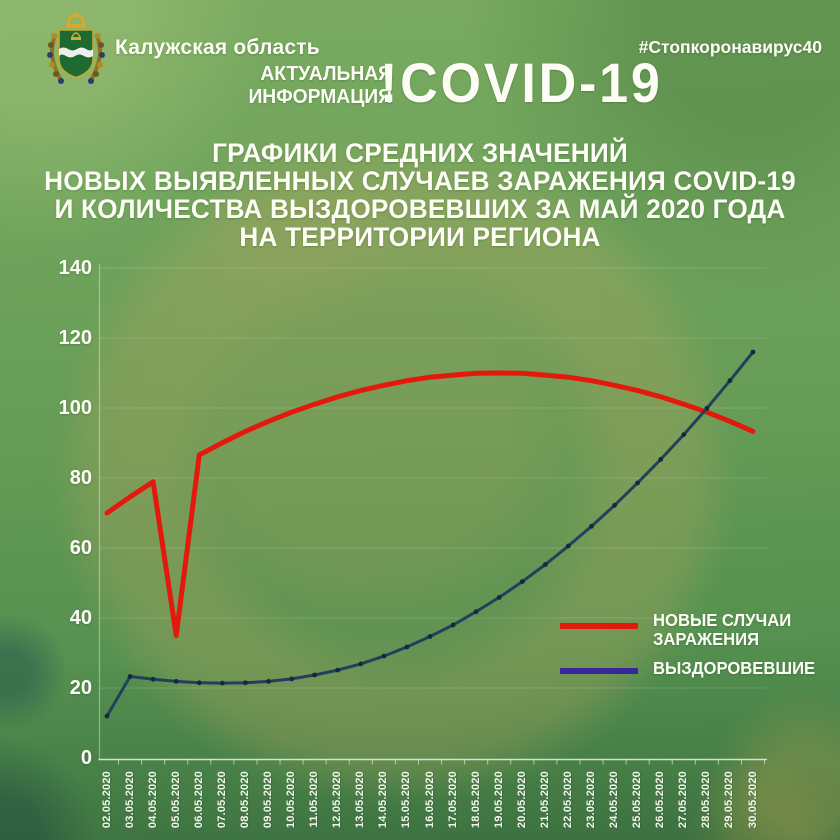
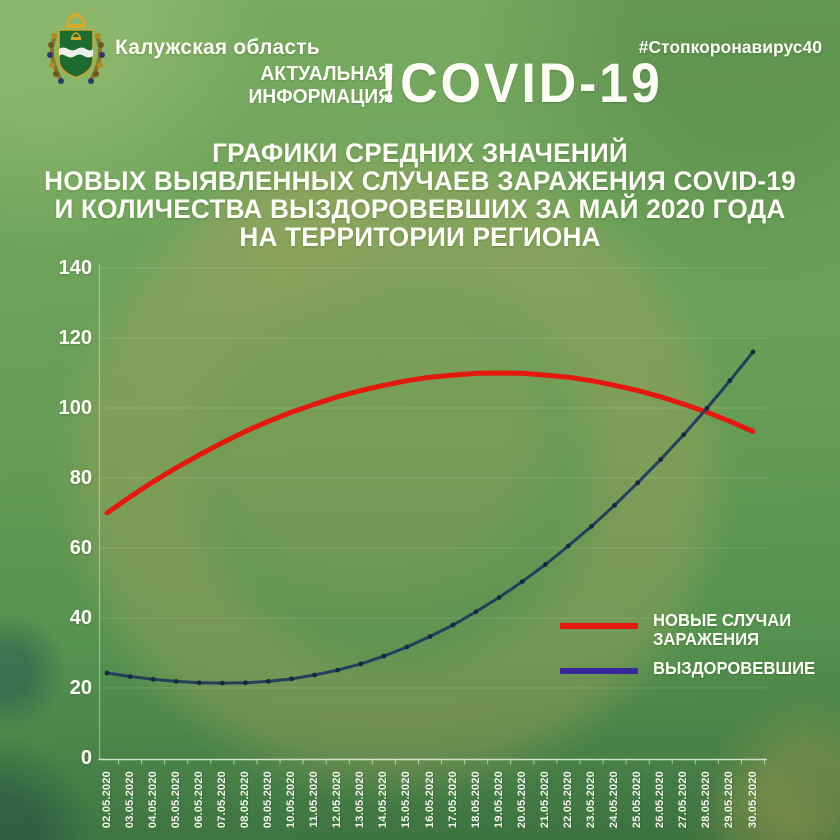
ВЫЗДОРОВЕВШИЕ/02.05.2020: 12 -> 24
НОВЫЕ СЛУЧАИ ЗАРАЖЕНИЯ/05.05.2020: 35 -> 83
